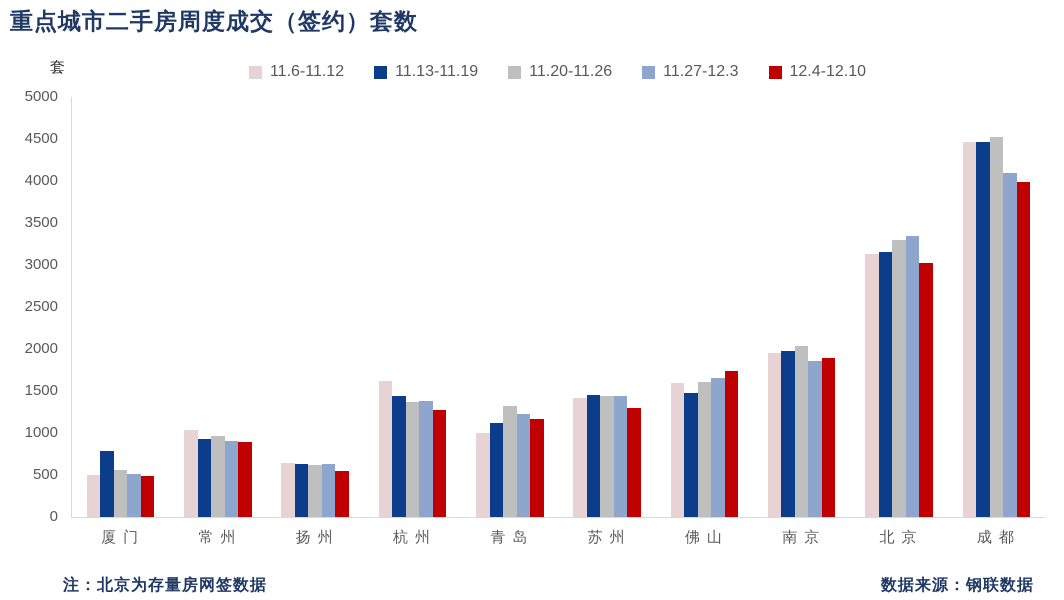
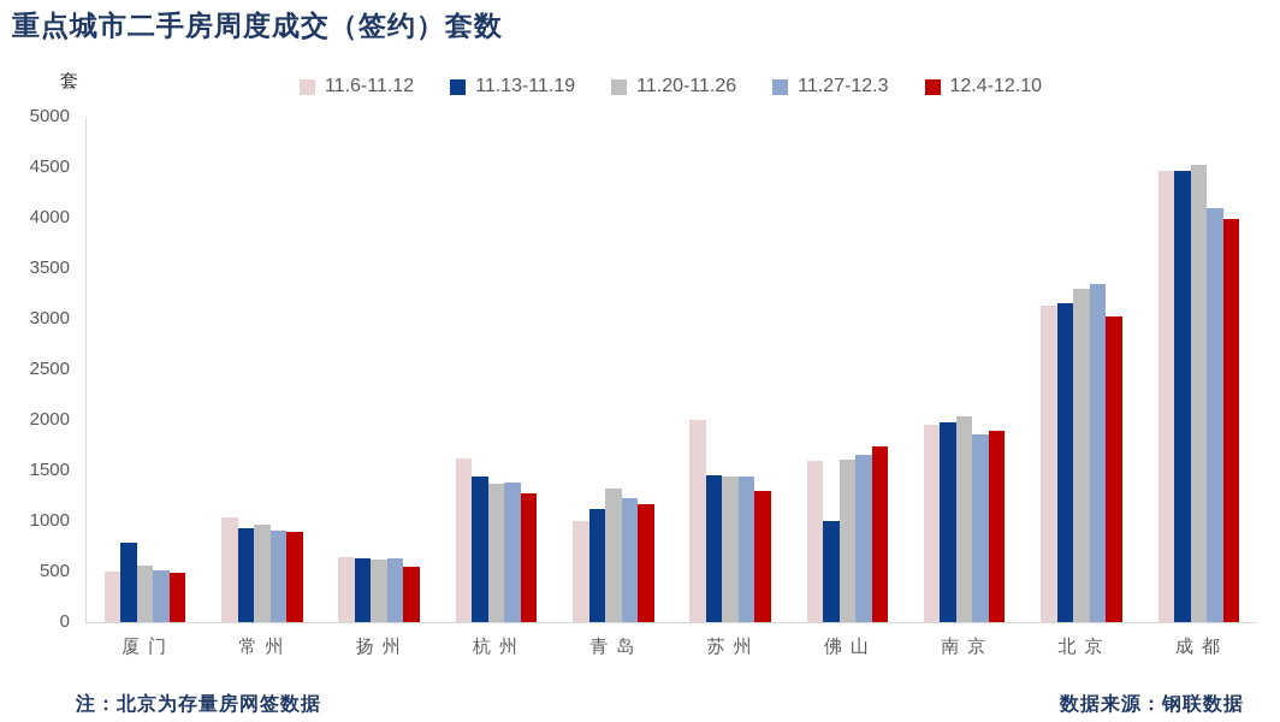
11.6-11.12/苏州: 1400 -> 2000
11.13-11.19/佛山: 1500 -> 1000
